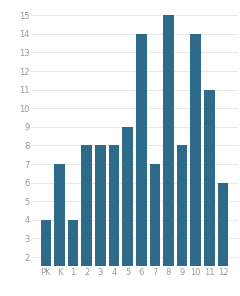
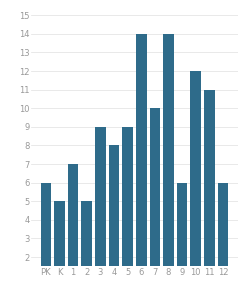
PK: 4 -> 6
K: 7 -> 5
1: 4 -> 7
2: 8 -> 5
3: 8 -> 9
7: 7 -> 10
8: 15 -> 14
9: 8 -> 6
10: 14 -> 12
